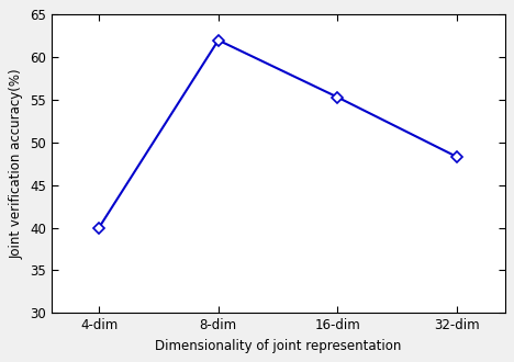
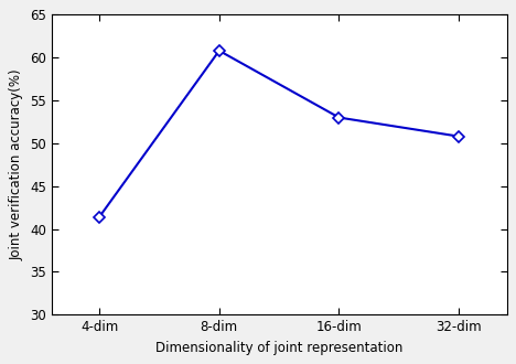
4-dim: 40.0 -> 41.4
8-dim: 62.0 -> 60.8
16-dim: 55.3 -> 53.0
32-dim: 48.3 -> 50.8
